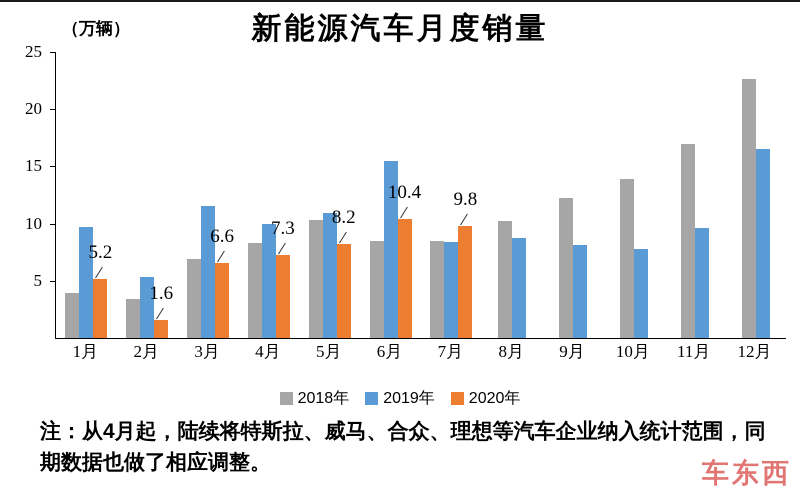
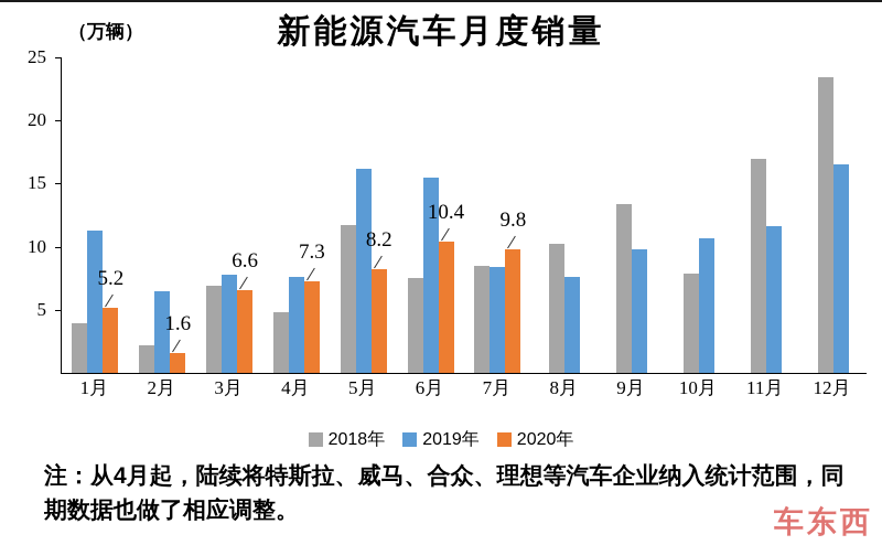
2019年/1月: 9.7 -> 11.3
2018年/2月: 3.4 -> 2.2
2019年/2月: 5.3 -> 6.5
2019年/3月: 11.5 -> 7.8
2018年/4月: 8.3 -> 4.8
2019年/4月: 10.0 -> 7.6
2018年/5月: 10.3 -> 11.7
2019年/5月: 10.9 -> 16.2
2018年/6月: 8.5 -> 7.5
2019年/8月: 8.7 -> 7.6
2018年/9月: 12.2 -> 13.4
2019年/9月: 8.1 -> 9.8
2018年/10月: 13.9 -> 7.9
2019年/10月: 7.8 -> 10.7
2019年/11月: 9.6 -> 11.6
2018年/12月: 22.6 -> 23.4
